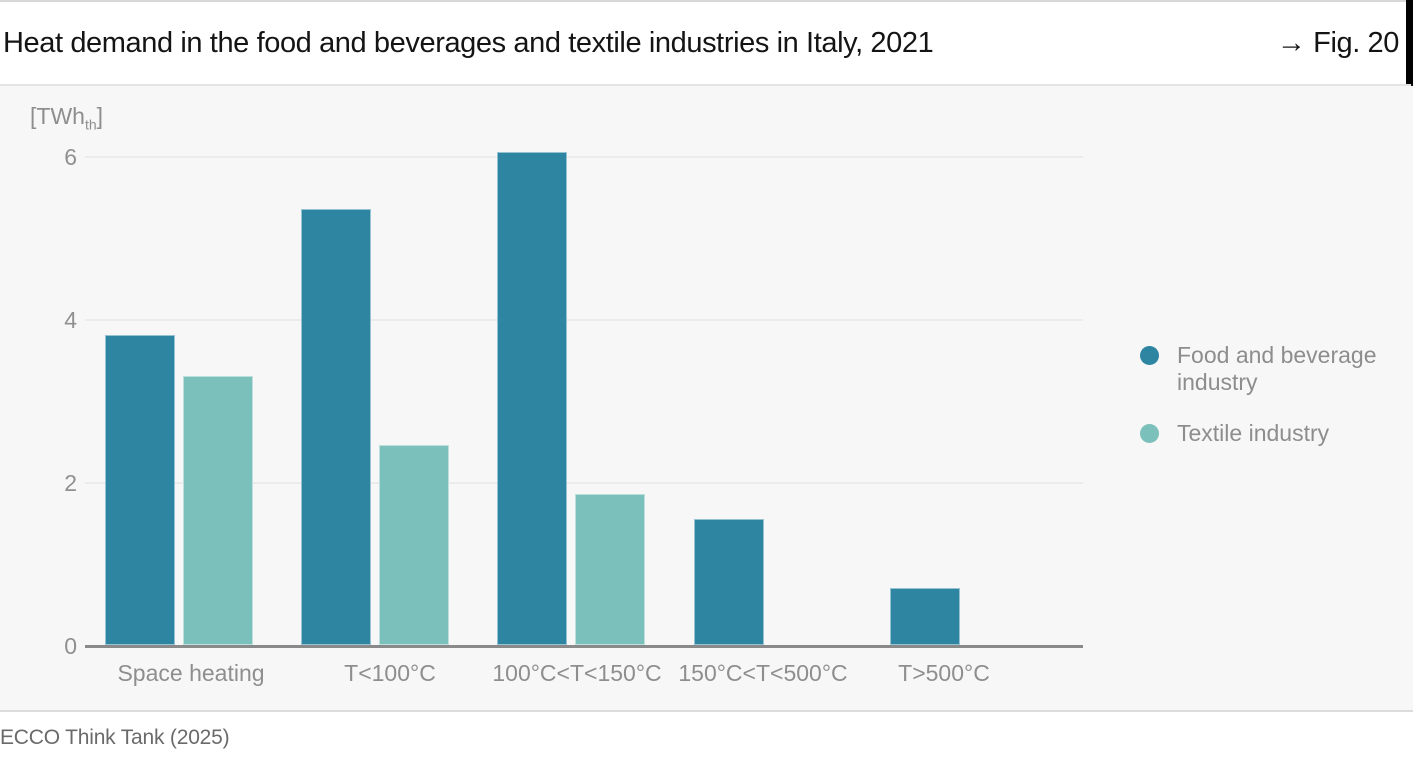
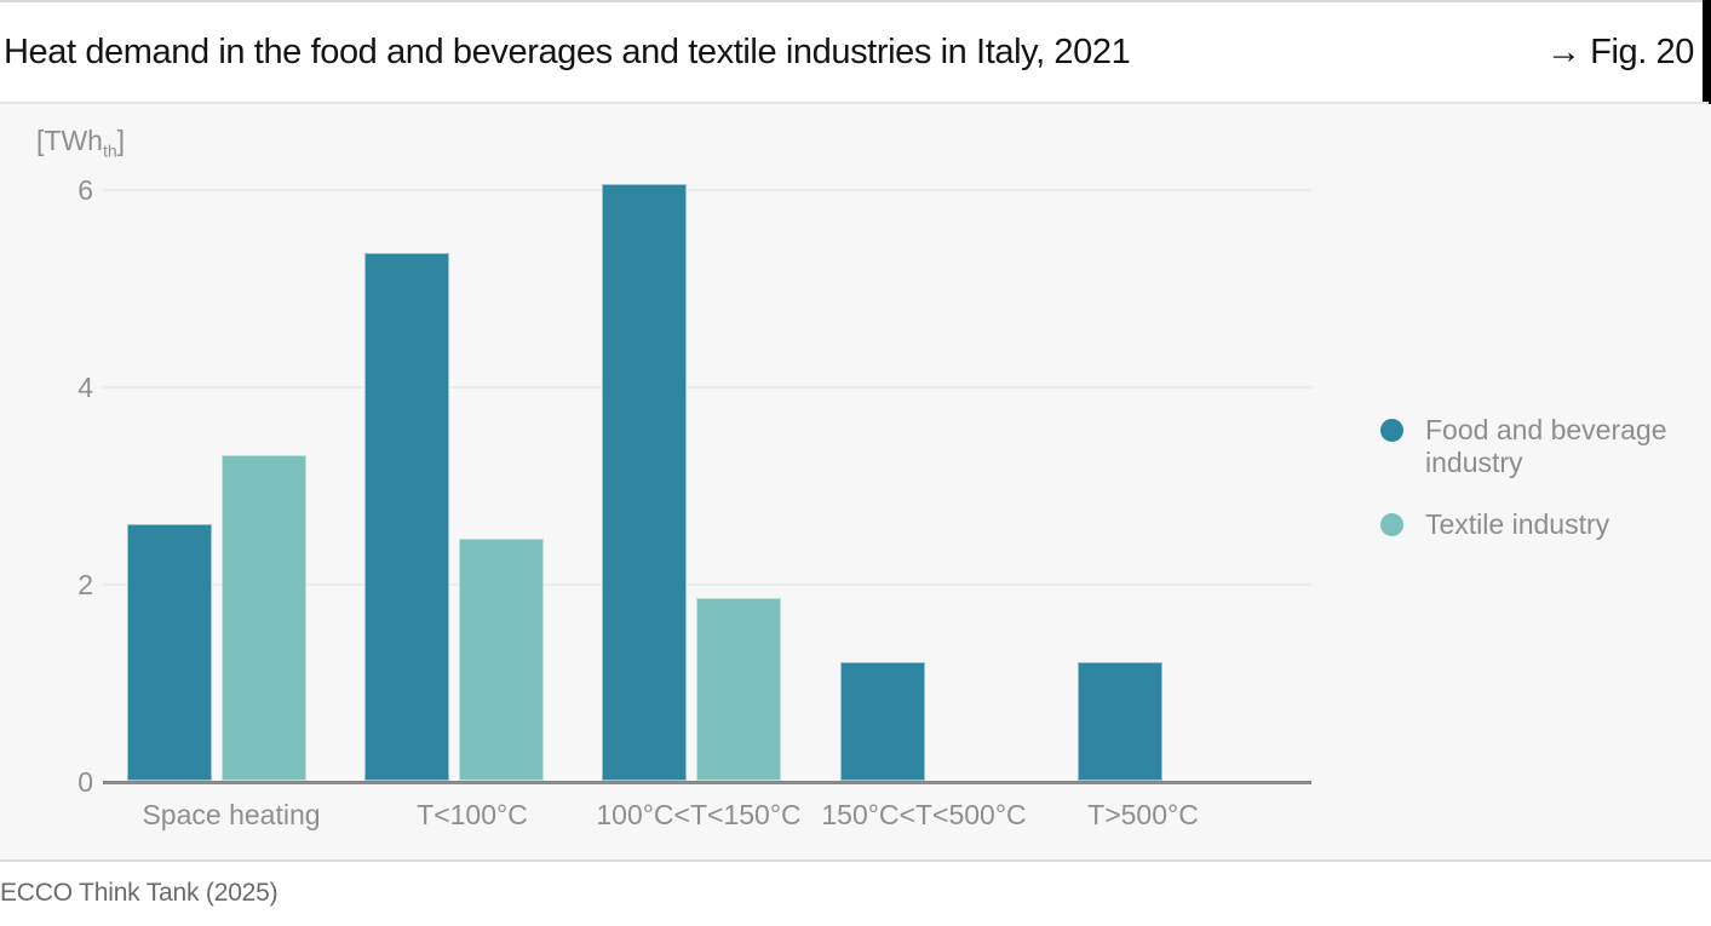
Food and beverage industry/Space heating: 3.8 -> 2.6
Food and beverage industry/150°C<T<500°C: 1.6 -> 1.2
Food and beverage industry/T>500°C: 0.7 -> 1.2
